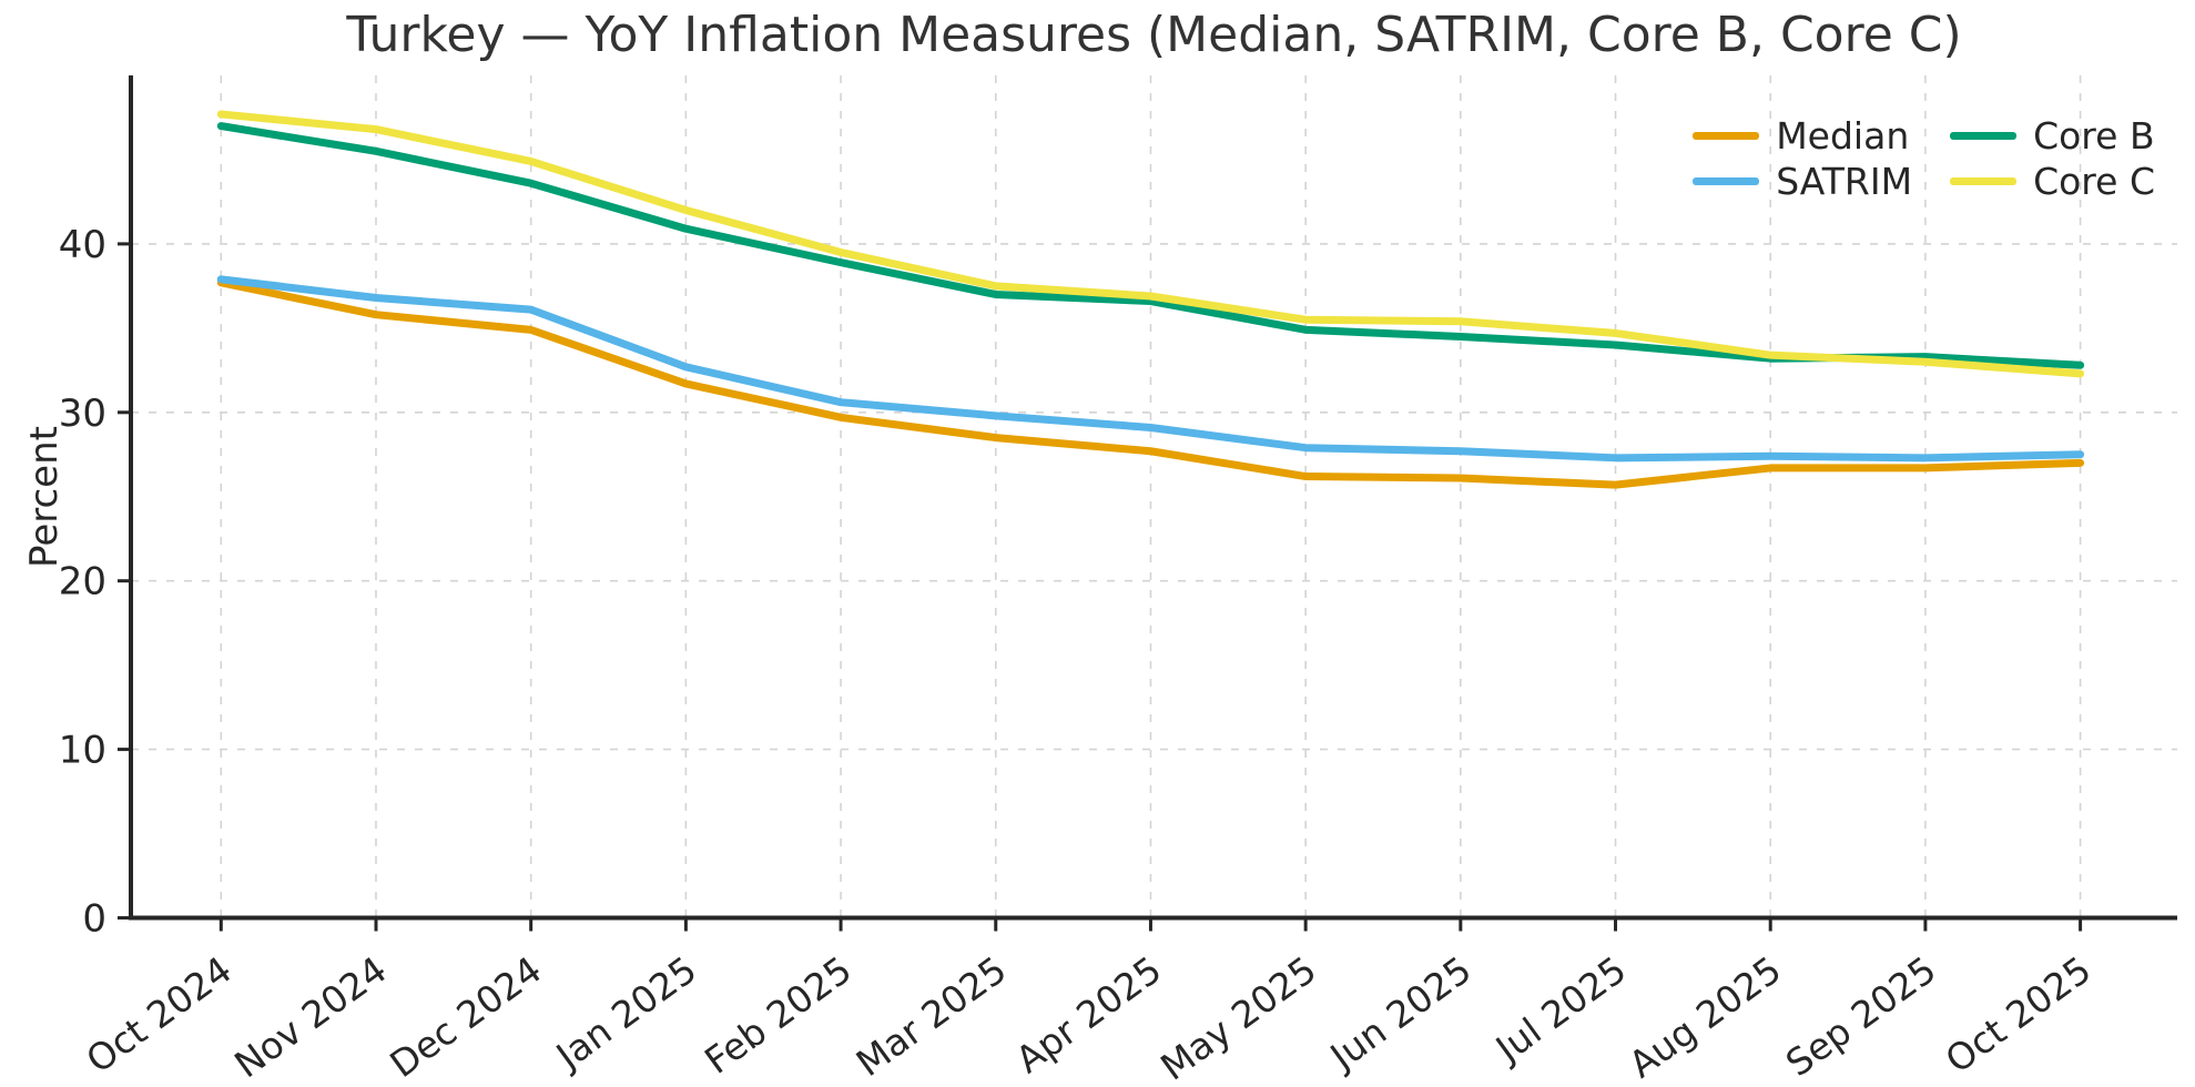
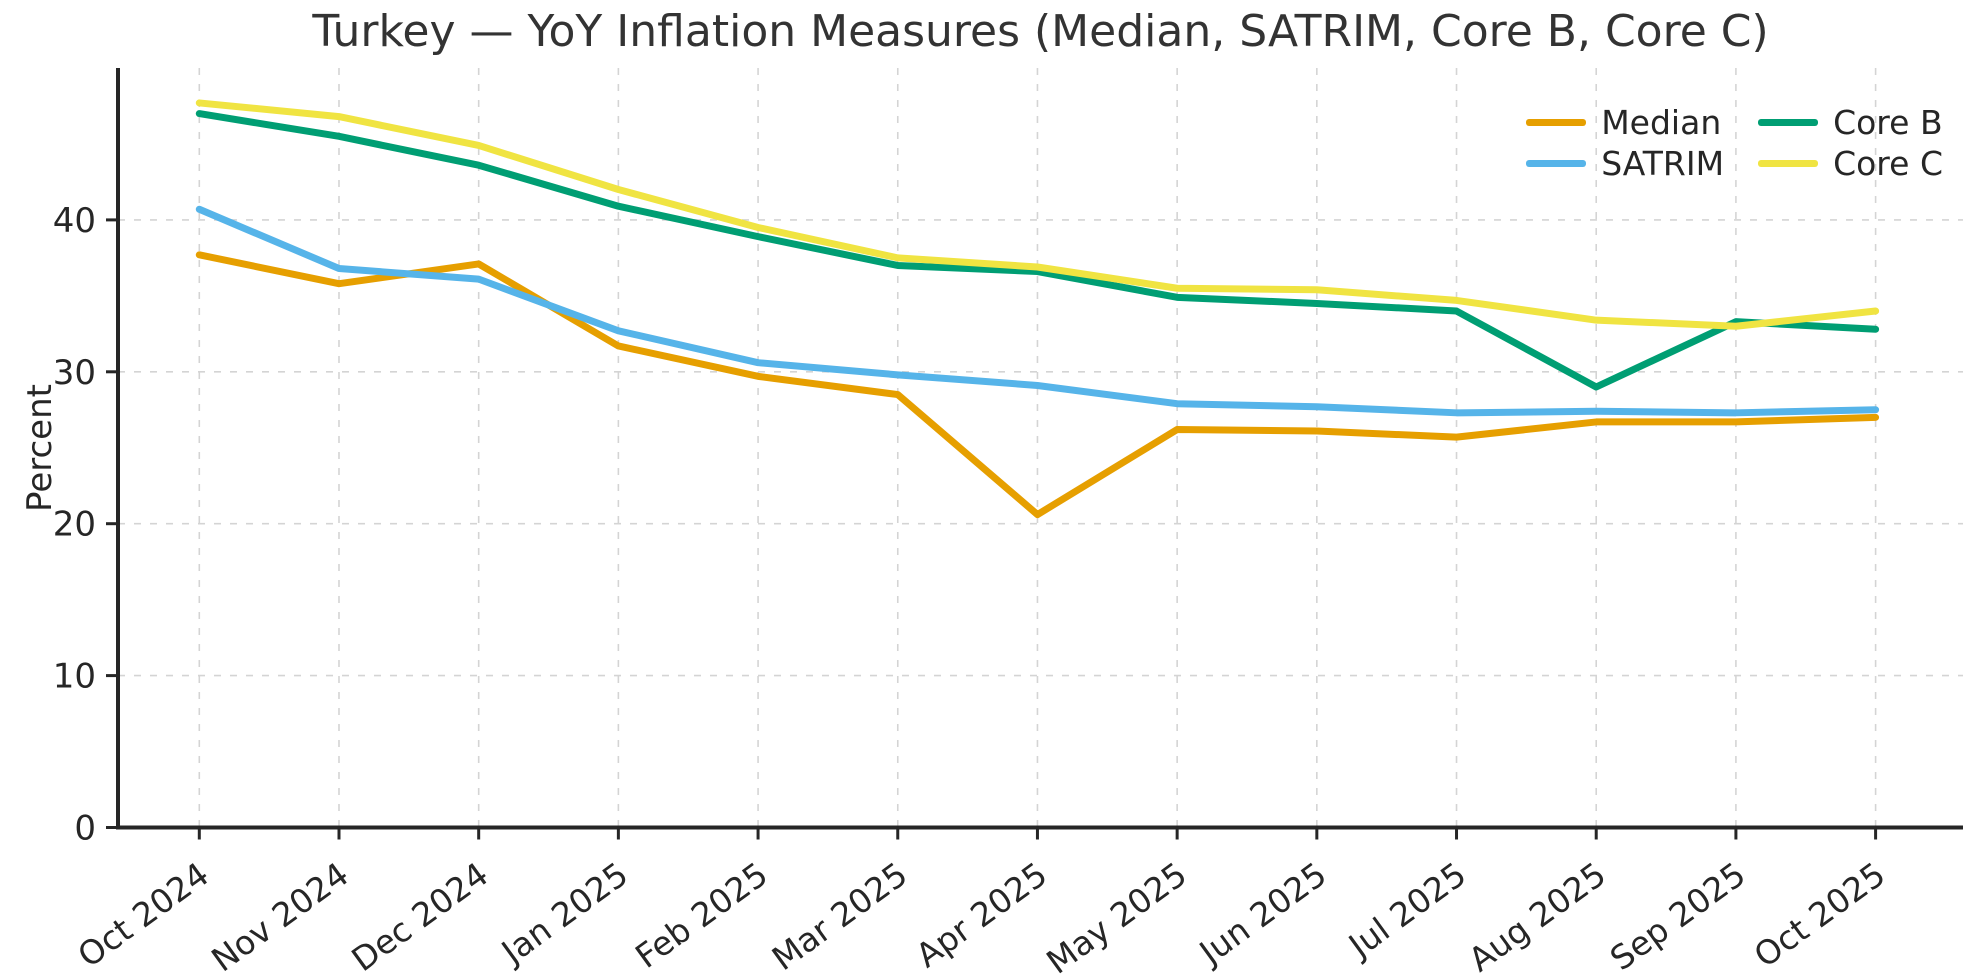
SATRIM/Oct 2024: 37.9 -> 40.7
Median/Dec 2024: 34.9 -> 37.1
Median/Apr 2025: 27.7 -> 20.6
Core B/Aug 2025: 33.2 -> 29.0
Core C/Oct 2025: 32.3 -> 34.0
